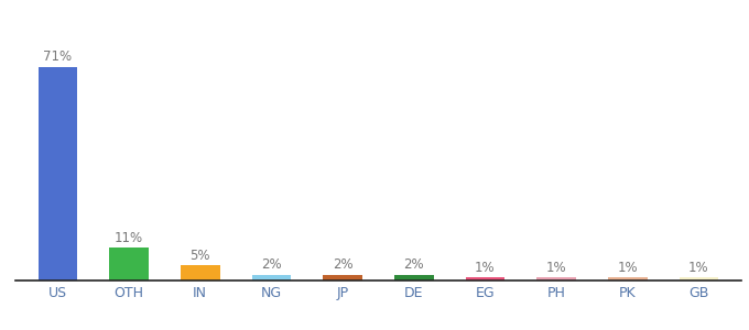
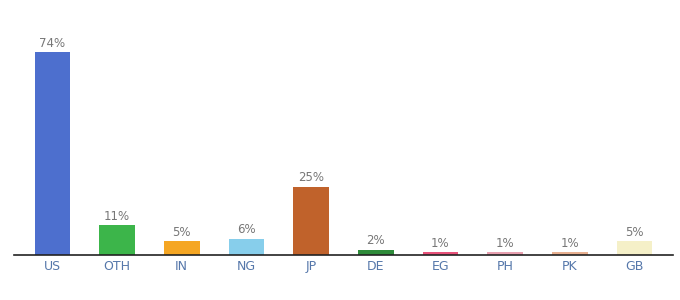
US: 71% -> 74%
NG: 2% -> 6%
JP: 2% -> 25%
GB: 1% -> 5%
